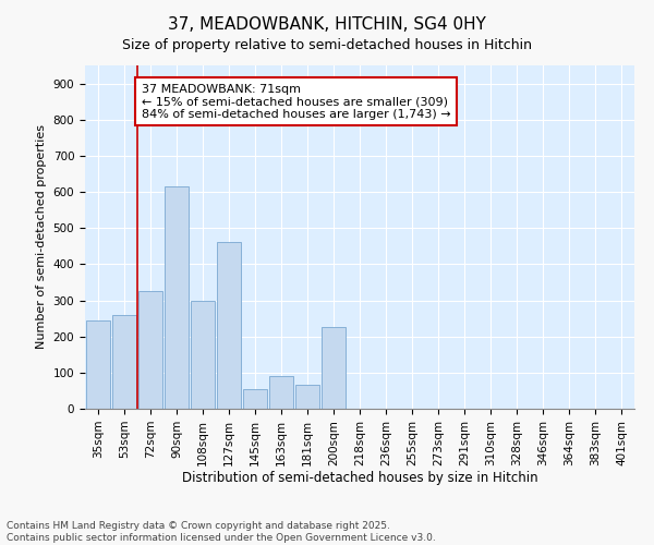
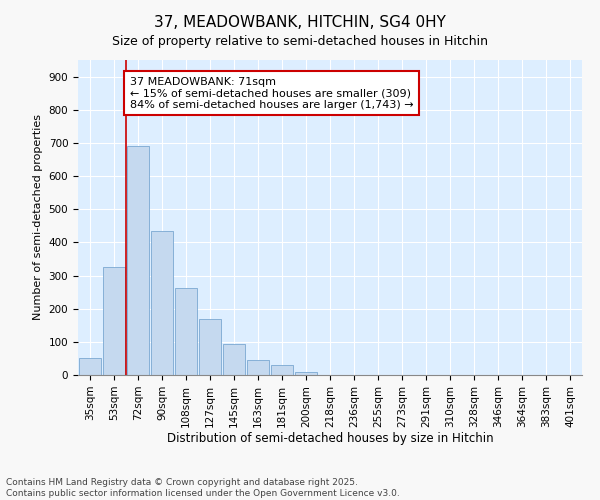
35sqm: 245 -> 50
53sqm: 260 -> 325
72sqm: 325 -> 690
90sqm: 615 -> 435
108sqm: 300 -> 262
127sqm: 460 -> 168
145sqm: 55 -> 92
163sqm: 90 -> 46
181sqm: 65 -> 30
200sqm: 225 -> 10
